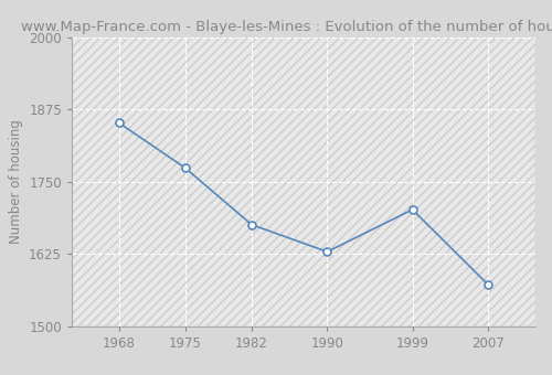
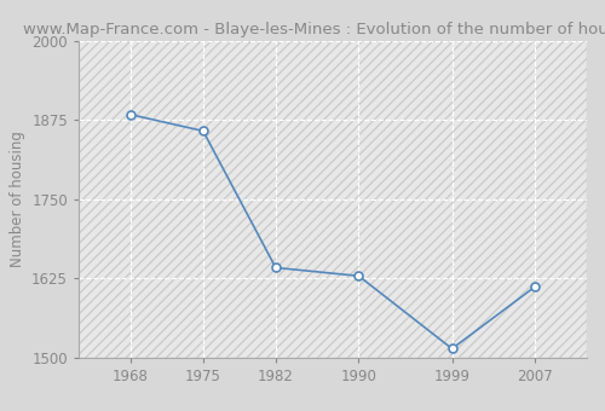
1968: 1852 -> 1884
1975: 1774 -> 1858
1982: 1676 -> 1642
1999: 1702 -> 1514
2007: 1572 -> 1612
